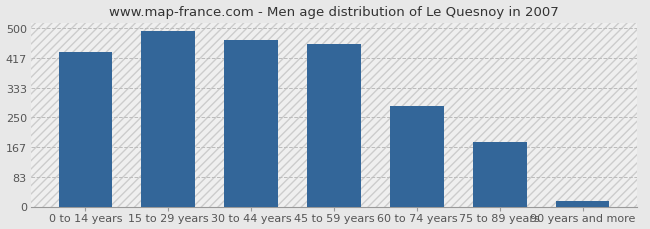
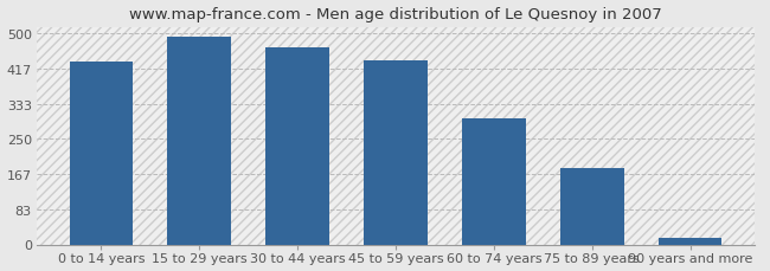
45 to 59 years: 456 -> 435
60 to 74 years: 282 -> 300
